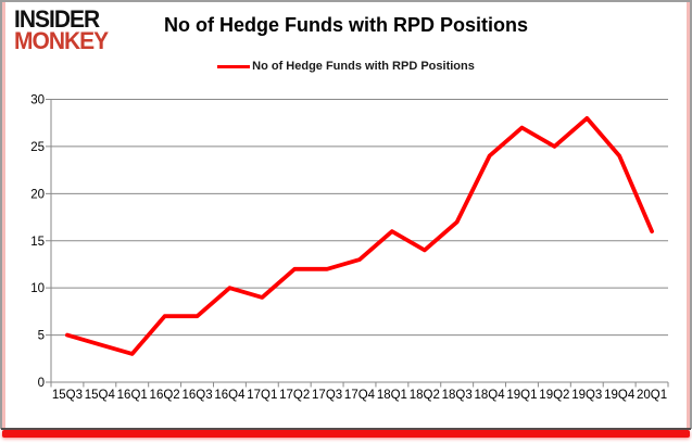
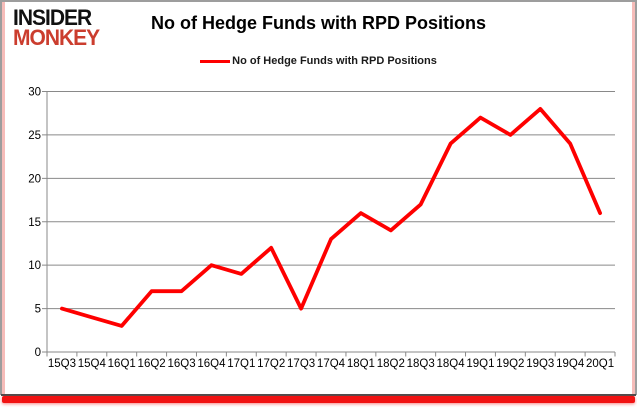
17Q3: 12 -> 5
